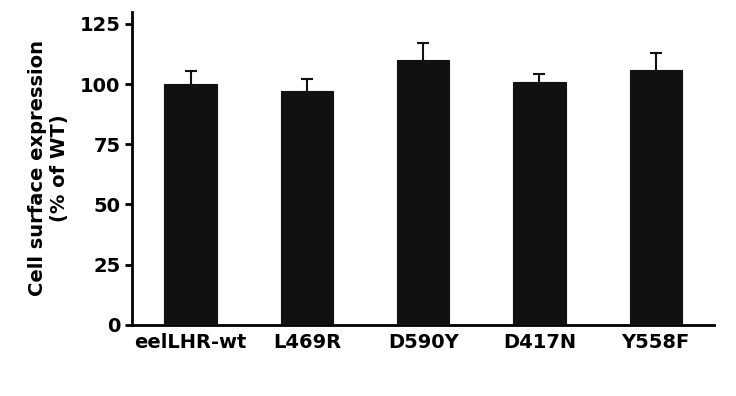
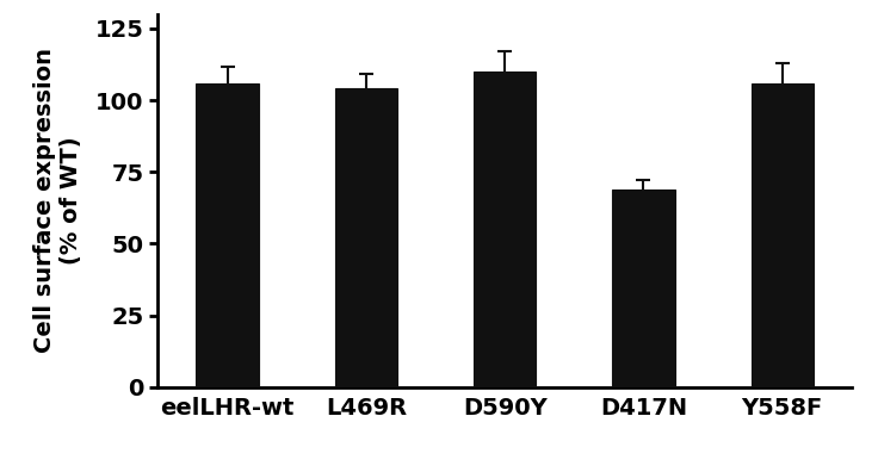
eelLHR-wt: 100 -> 106
L469R: 97 -> 104
D417N: 101 -> 69
